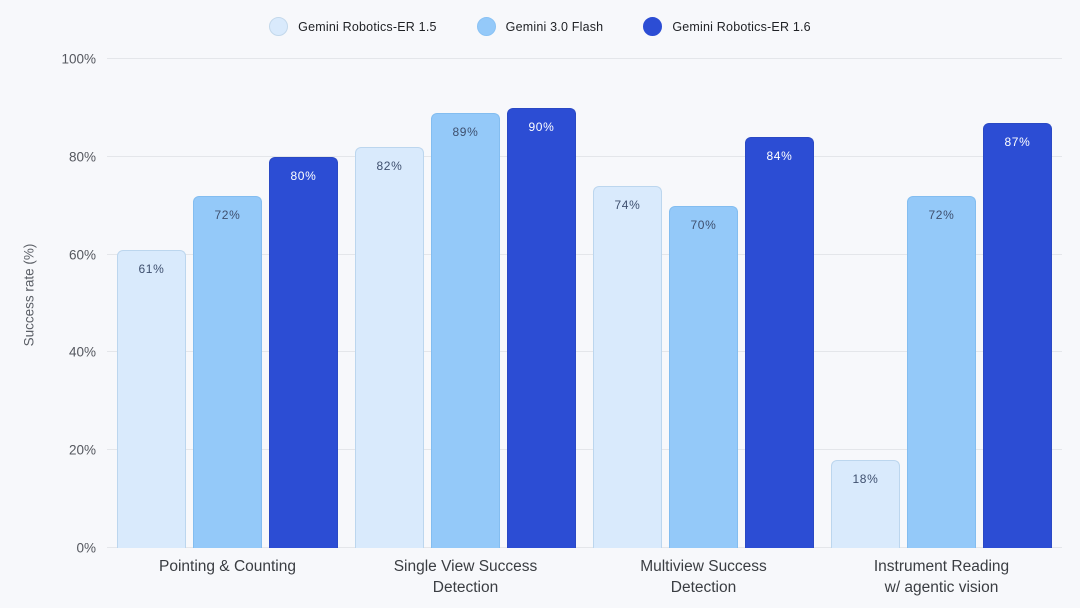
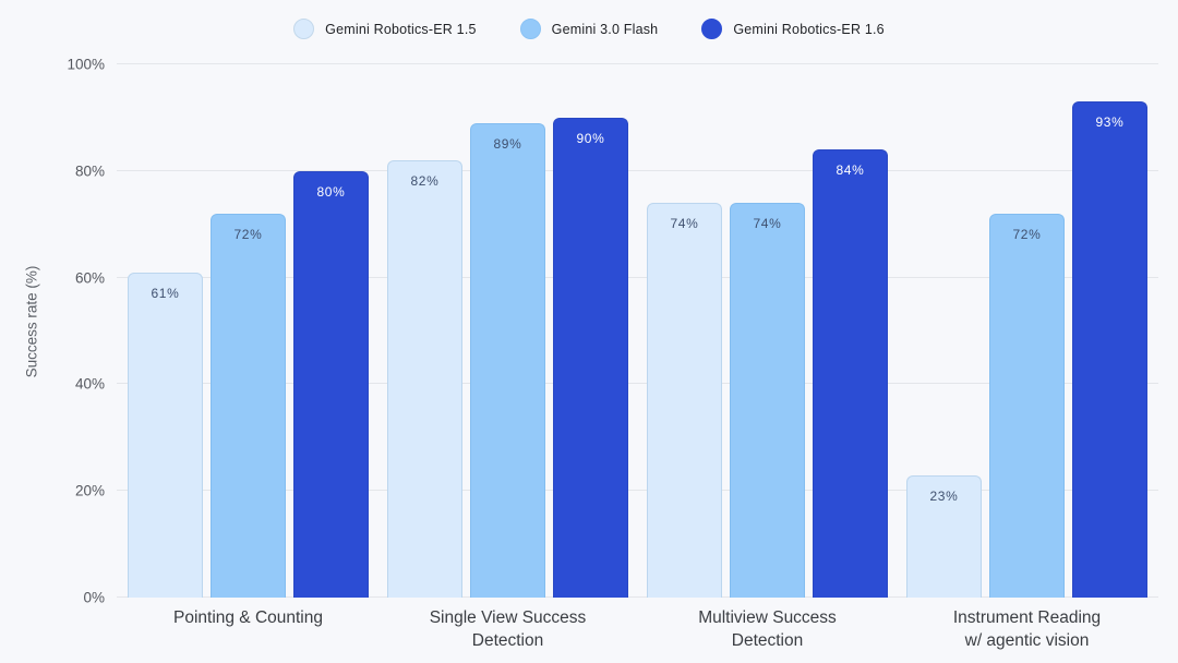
Gemini 3.0 Flash/Multiview Success Detection: 70% -> 74%
Gemini Robotics-ER 1.5/Instrument Reading w/ agentic vision: 18% -> 23%
Gemini Robotics-ER 1.6/Instrument Reading w/ agentic vision: 87% -> 93%
